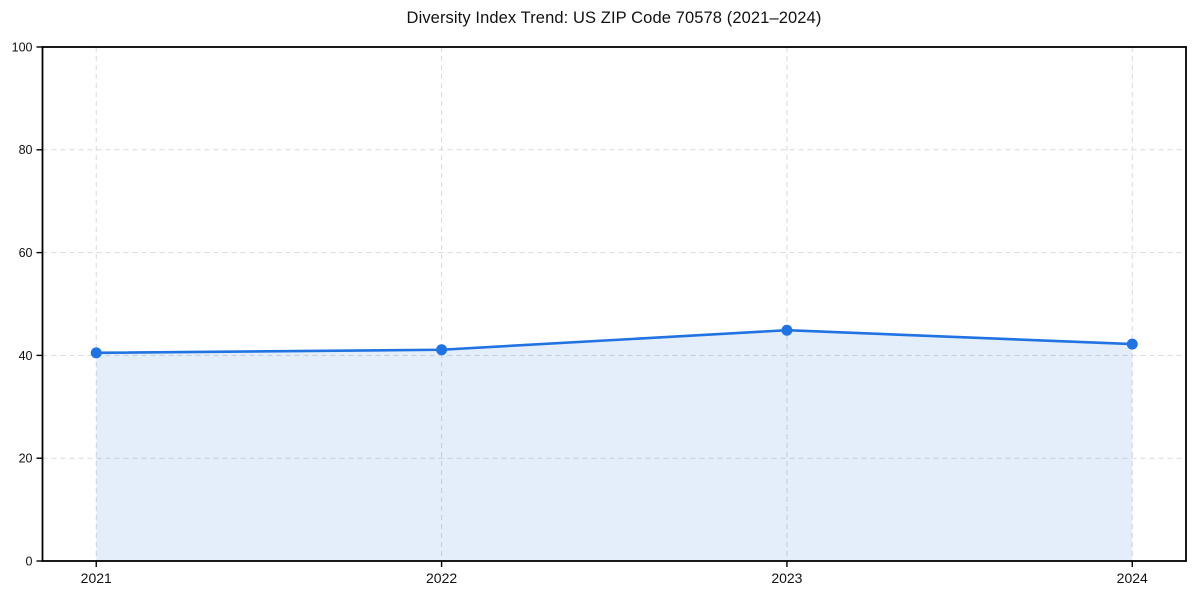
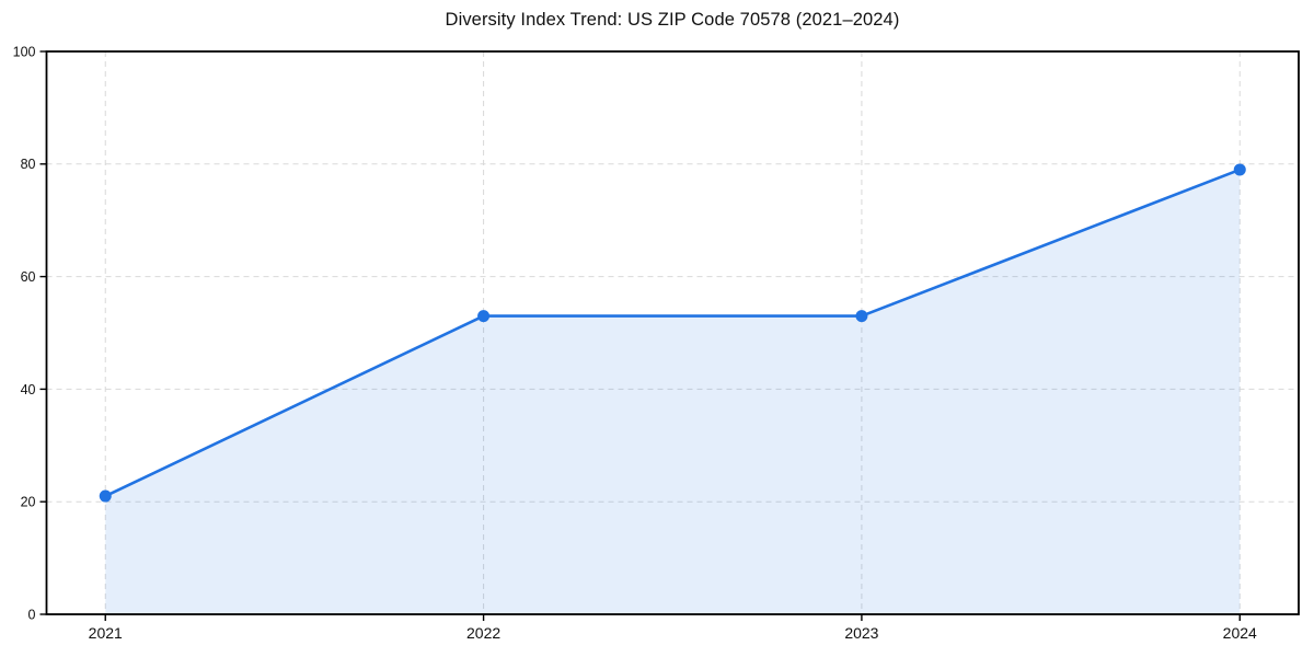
2021: 40 -> 21
2022: 41 -> 53
2023: 45 -> 53
2024: 42 -> 79
